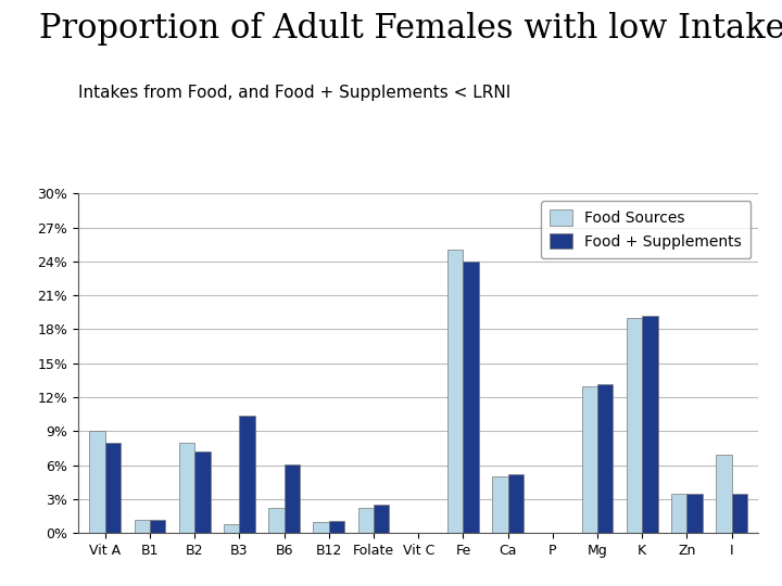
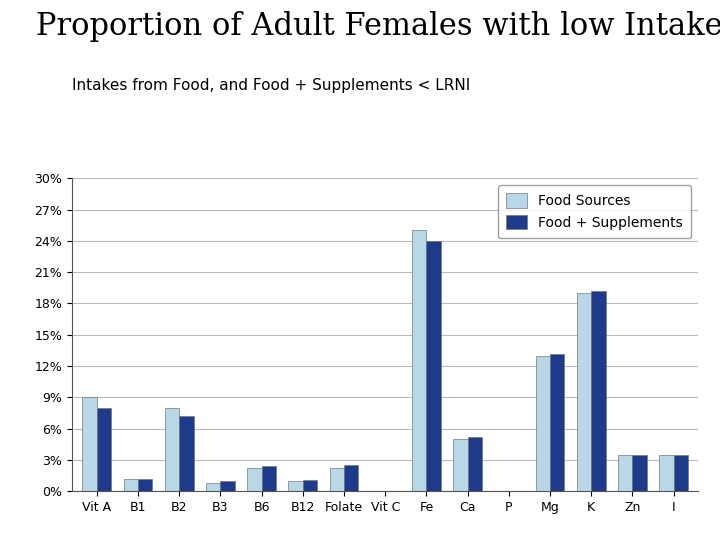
Food + Supplements/B3: 10.4% -> 1.0%
Food + Supplements/B6: 6.1% -> 2.4%
Food Sources/I: 6.9% -> 3.5%
